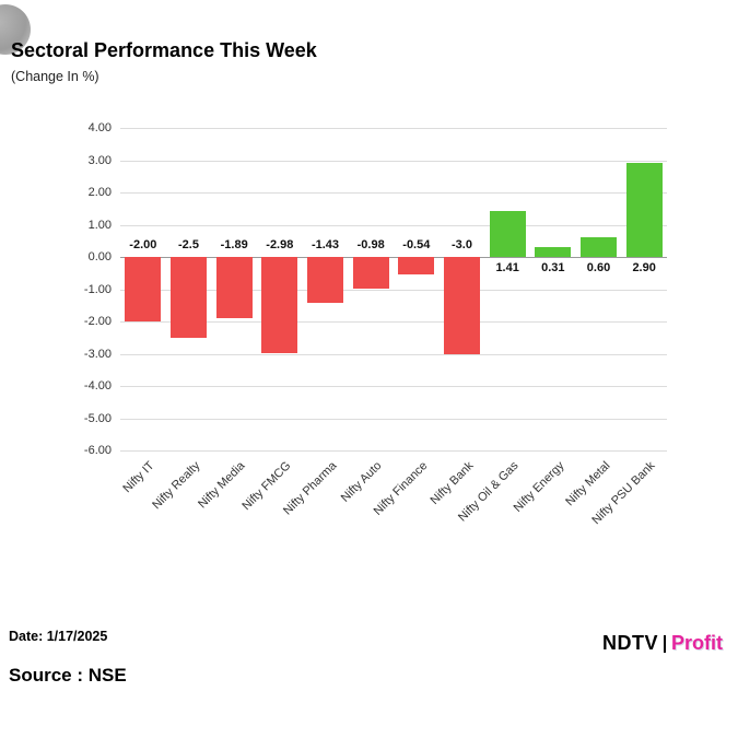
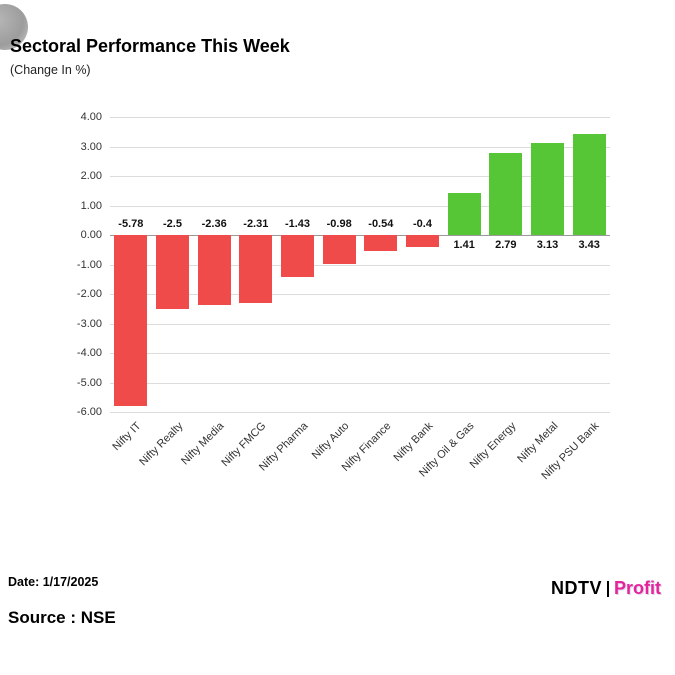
Nifty IT: -2.00 -> -5.78
Nifty Media: -1.89 -> -2.36
Nifty FMCG: -2.98 -> -2.31
Nifty Bank: -3.0 -> -0.4
Nifty Energy: 0.31 -> 2.79
Nifty Metal: 0.60 -> 3.13
Nifty PSU Bank: 2.90 -> 3.43
